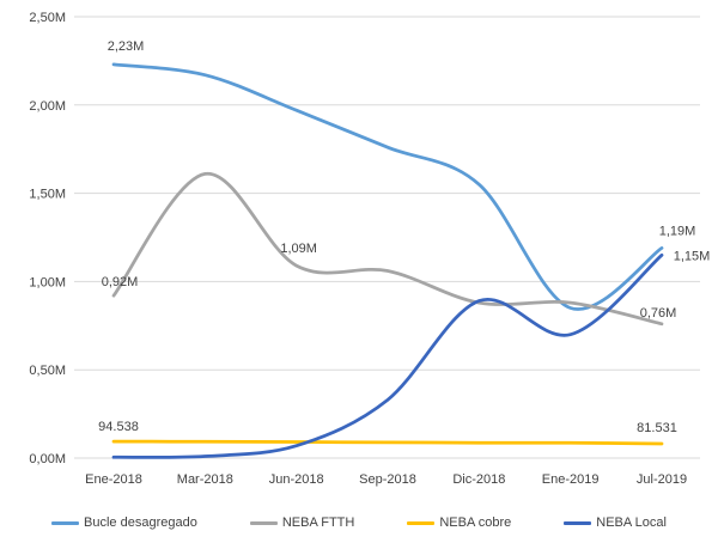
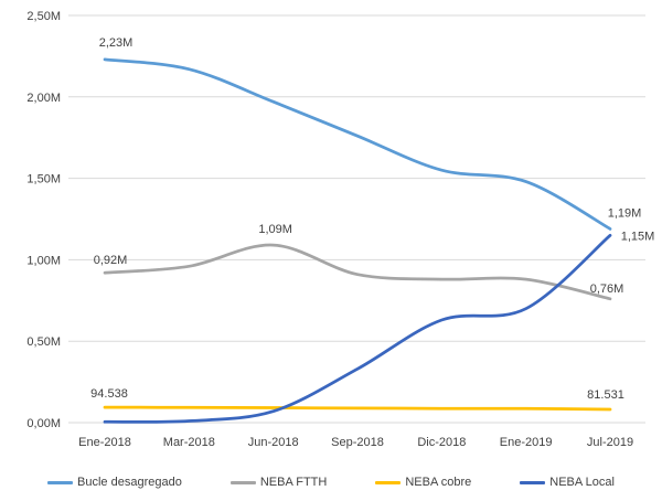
NEBA FTTH/Mar-2018: 1,61M -> 0,96M
NEBA FTTH/Sep-2018: 1,06M -> 0,91M
NEBA Local/Dic-2018: 0,89M -> 0,63M
Bucle desagregado/Ene-2019: 0,85M -> 1,48M
